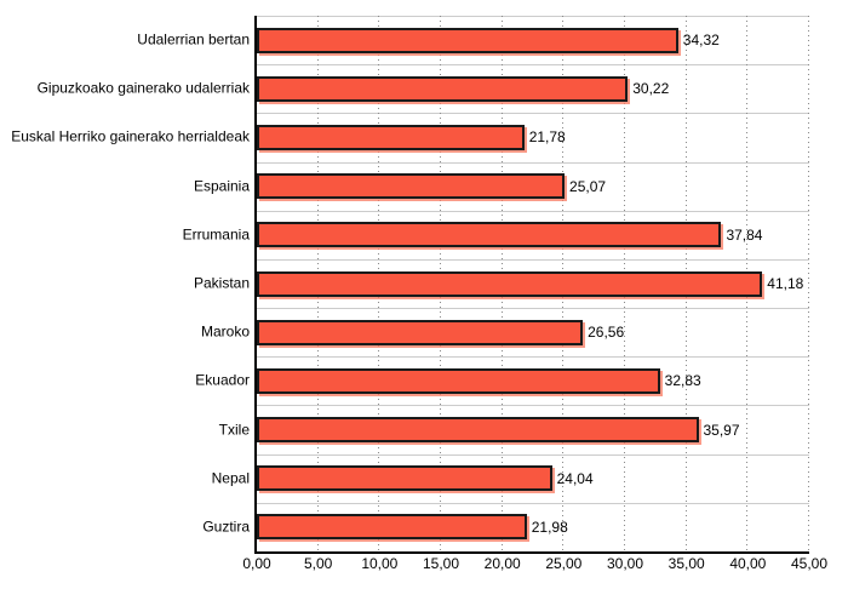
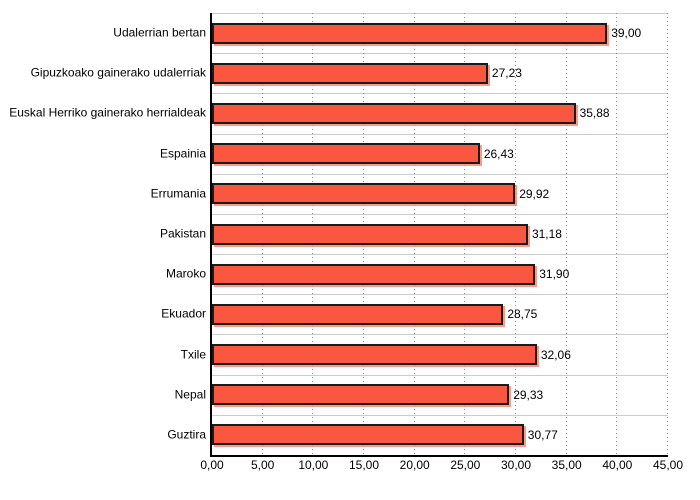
Udalerrian bertan: 34,32 -> 39,00
Gipuzkoako gainerako udalerriak: 30,22 -> 27,23
Euskal Herriko gainerako herrialdeak: 21,78 -> 35,88
Espainia: 25,07 -> 26,43
Errumania: 37,84 -> 29,92
Pakistan: 41,18 -> 31,18
Maroko: 26,56 -> 31,90
Ekuador: 32,83 -> 28,75
Txile: 35,97 -> 32,06
Nepal: 24,04 -> 29,33
Guztira: 21,98 -> 30,77
